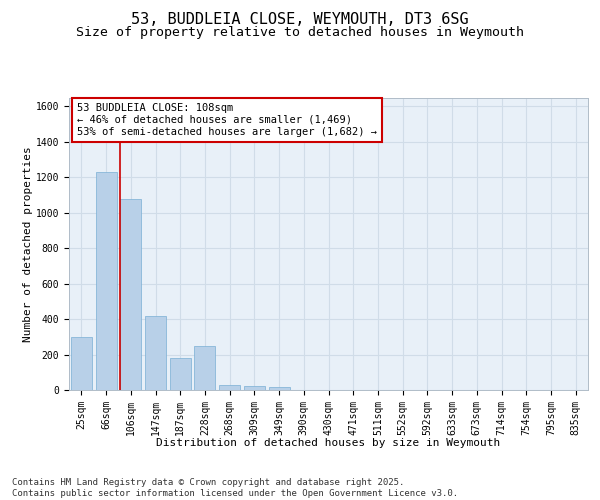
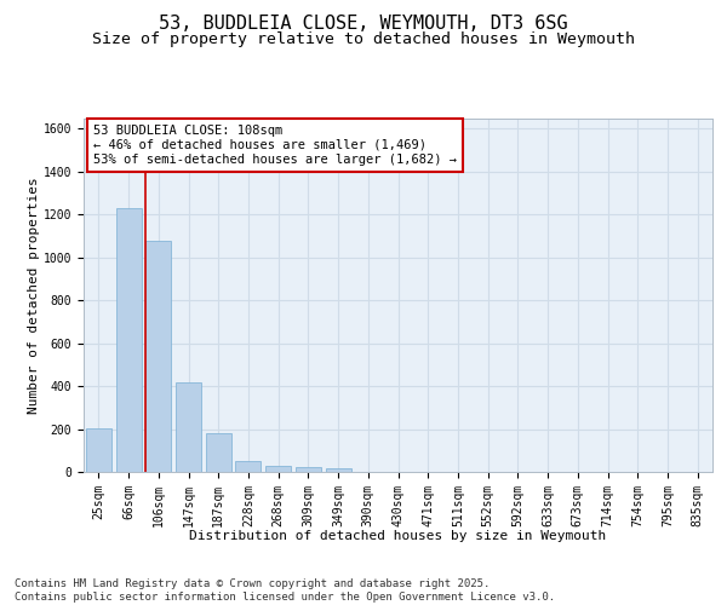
25sqm: 300 -> 200
228sqm: 250 -> 50
